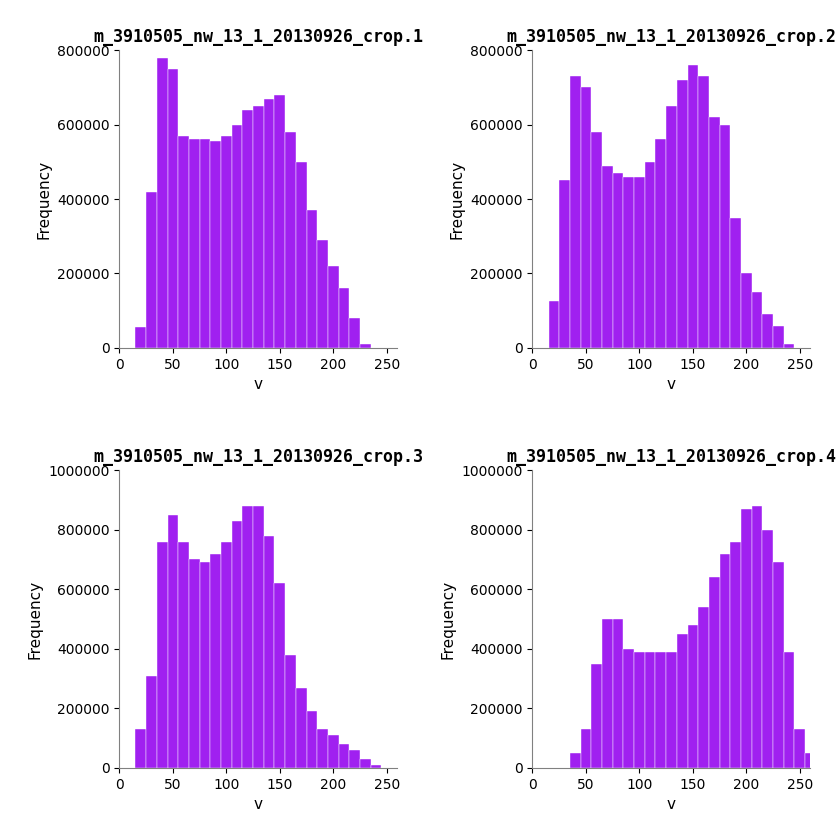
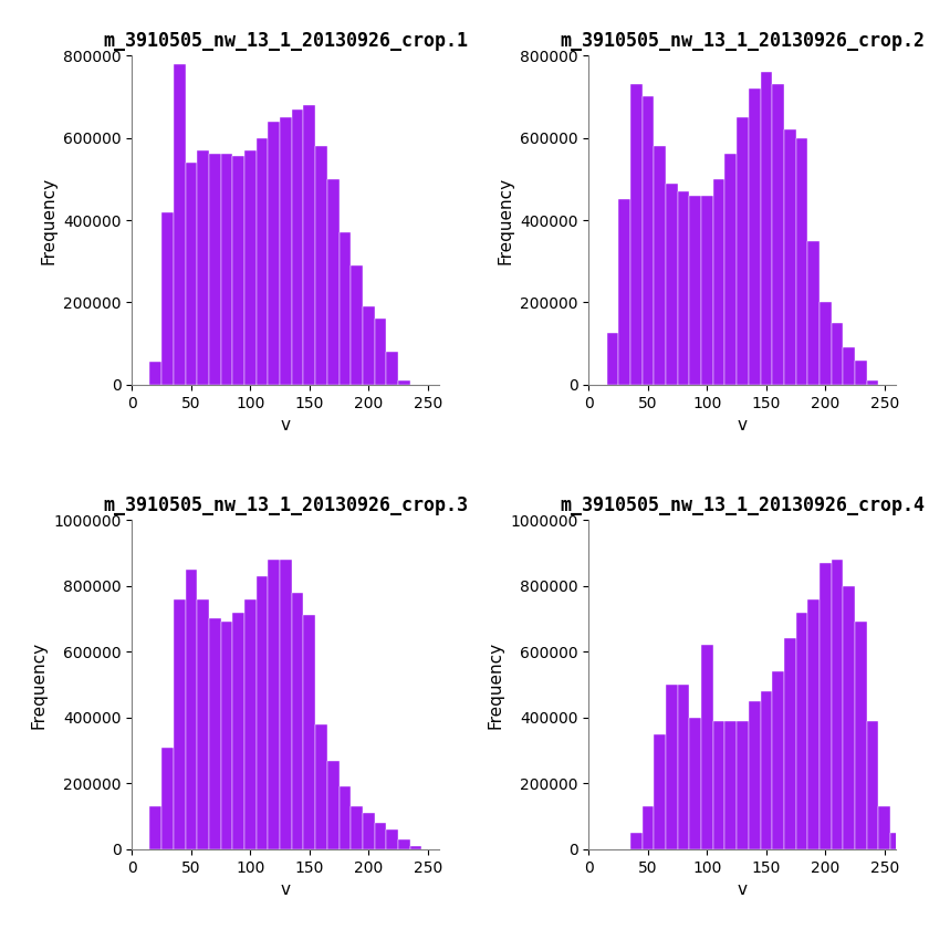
m_3910505_nw_13_1_20130926_crop.1/50: 750000 -> 540000
m_3910505_nw_13_1_20130926_crop.1/200: 220000 -> 190000
m_3910505_nw_13_1_20130926_crop.3/150: 620000 -> 710000
m_3910505_nw_13_1_20130926_crop.4/100: 390000 -> 620000
